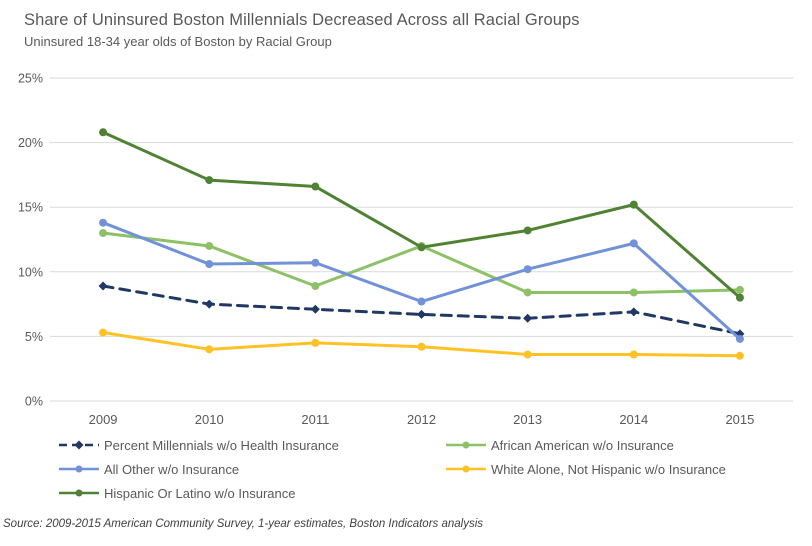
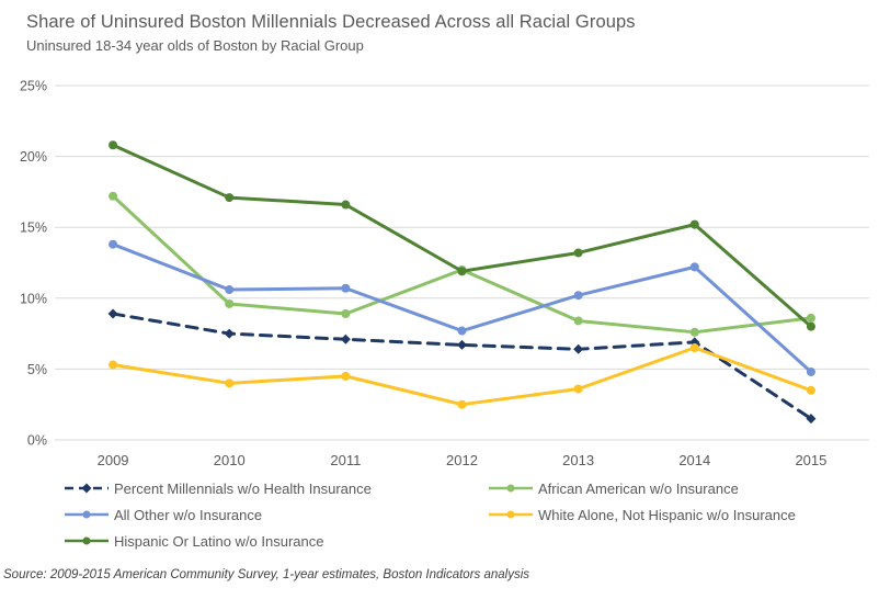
African American w/o Insurance/2009: 13.0% -> 17.2%
African American w/o Insurance/2010: 12.0% -> 9.6%
White Alone, Not Hispanic w/o Insurance/2012: 4.2% -> 2.5%
African American w/o Insurance/2014: 8.4% -> 7.6%
White Alone, Not Hispanic w/o Insurance/2014: 3.6% -> 6.5%
Percent Millennials w/o Health Insurance/2015: 5.2% -> 1.5%
